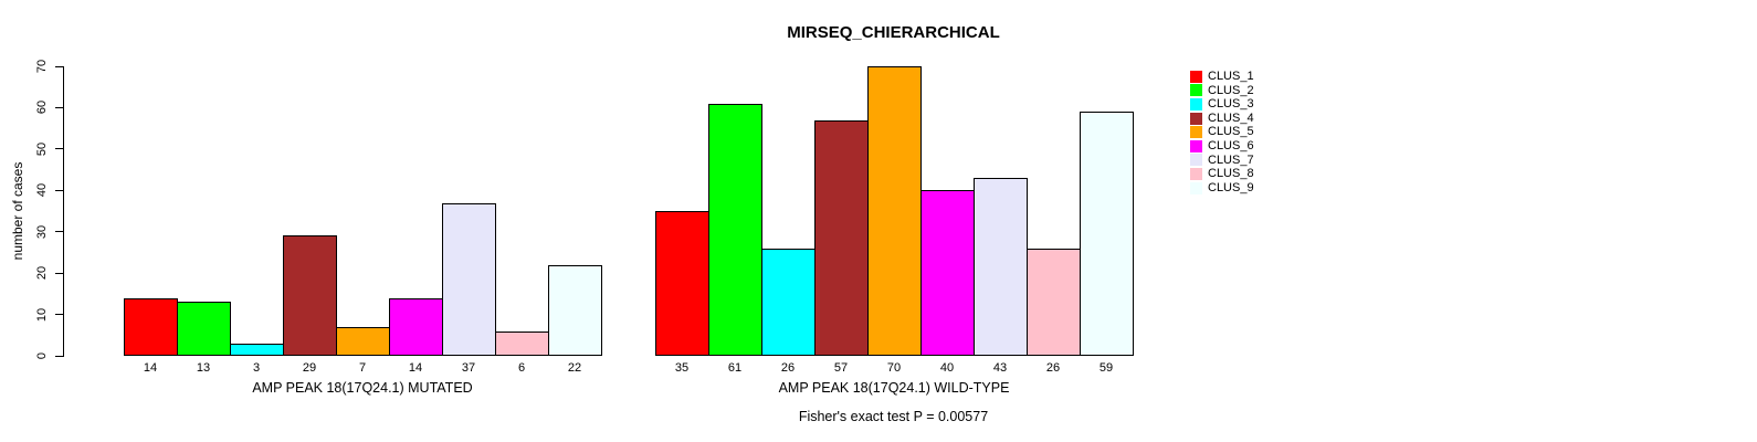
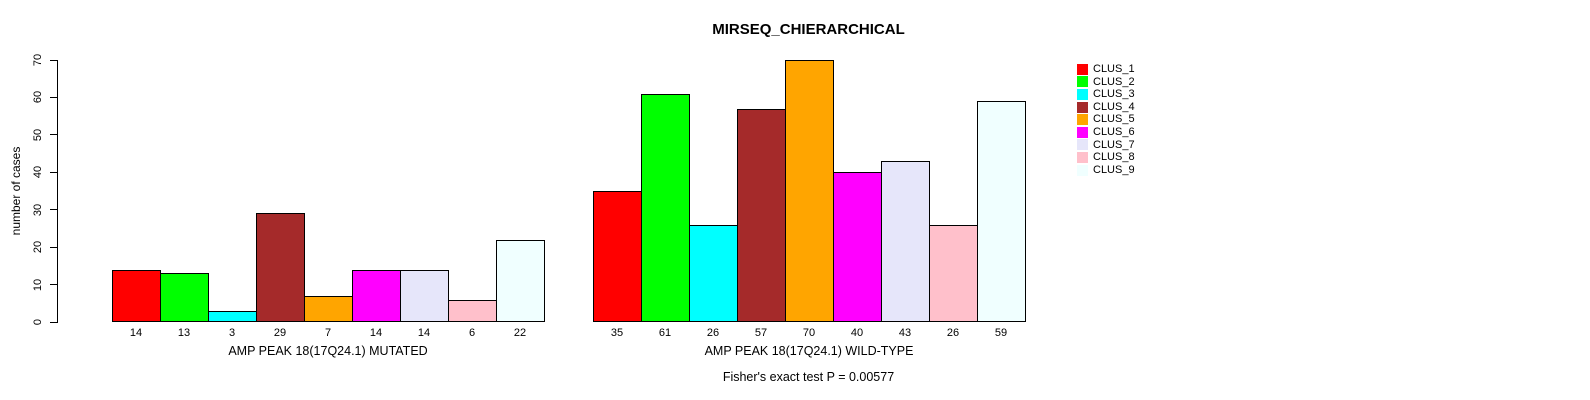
CLUS_7/AMP PEAK 18(17Q24.1) MUTATED: 37 -> 14
